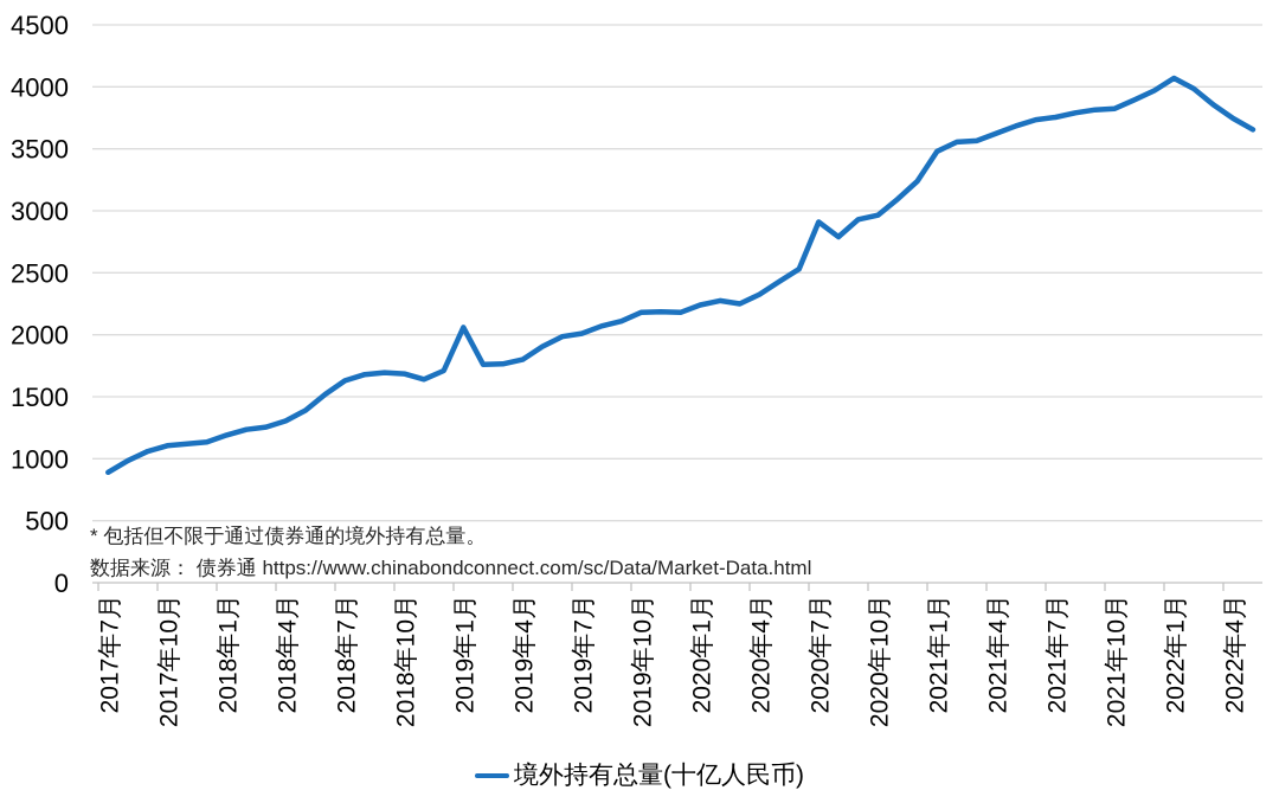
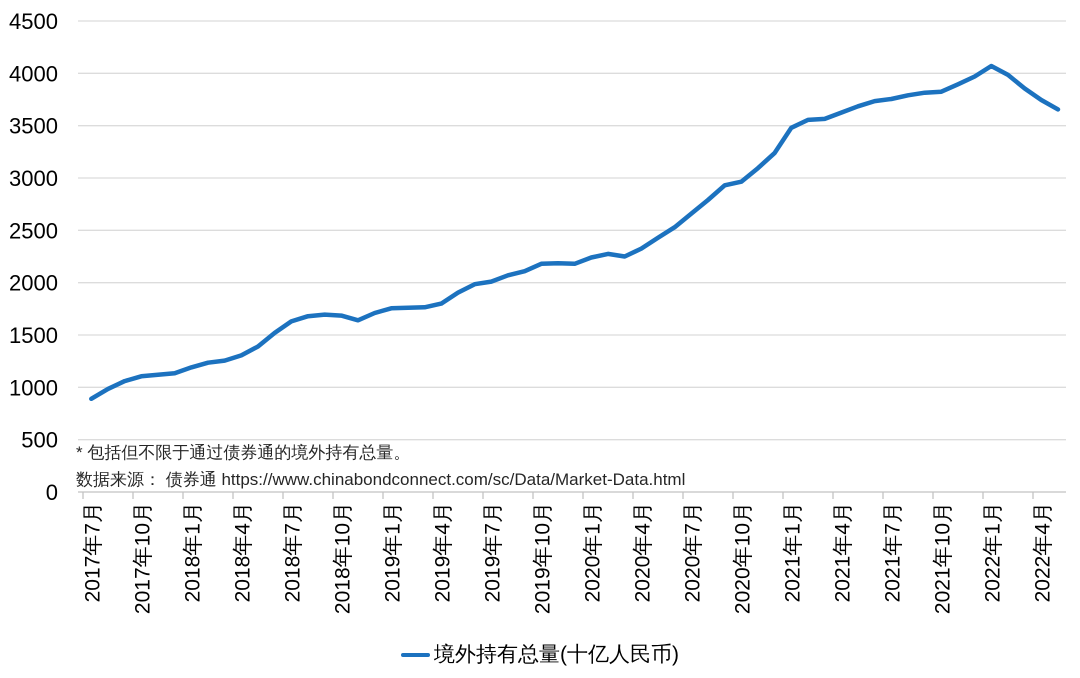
2019年1月: 2060 -> 1760
2020年7月: 2910 -> 2660
